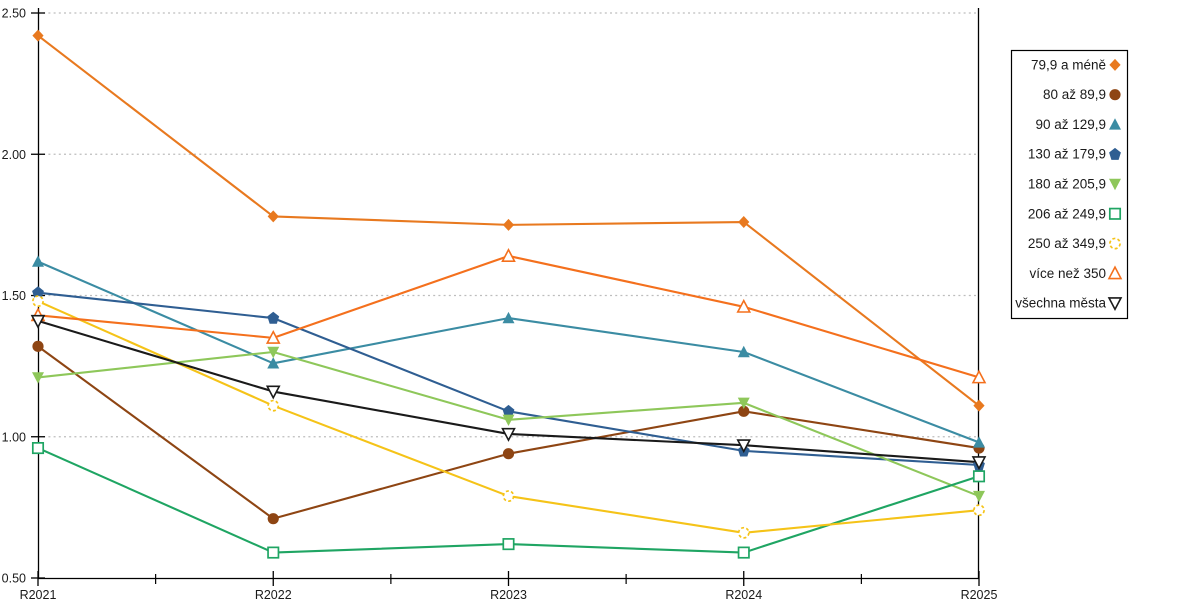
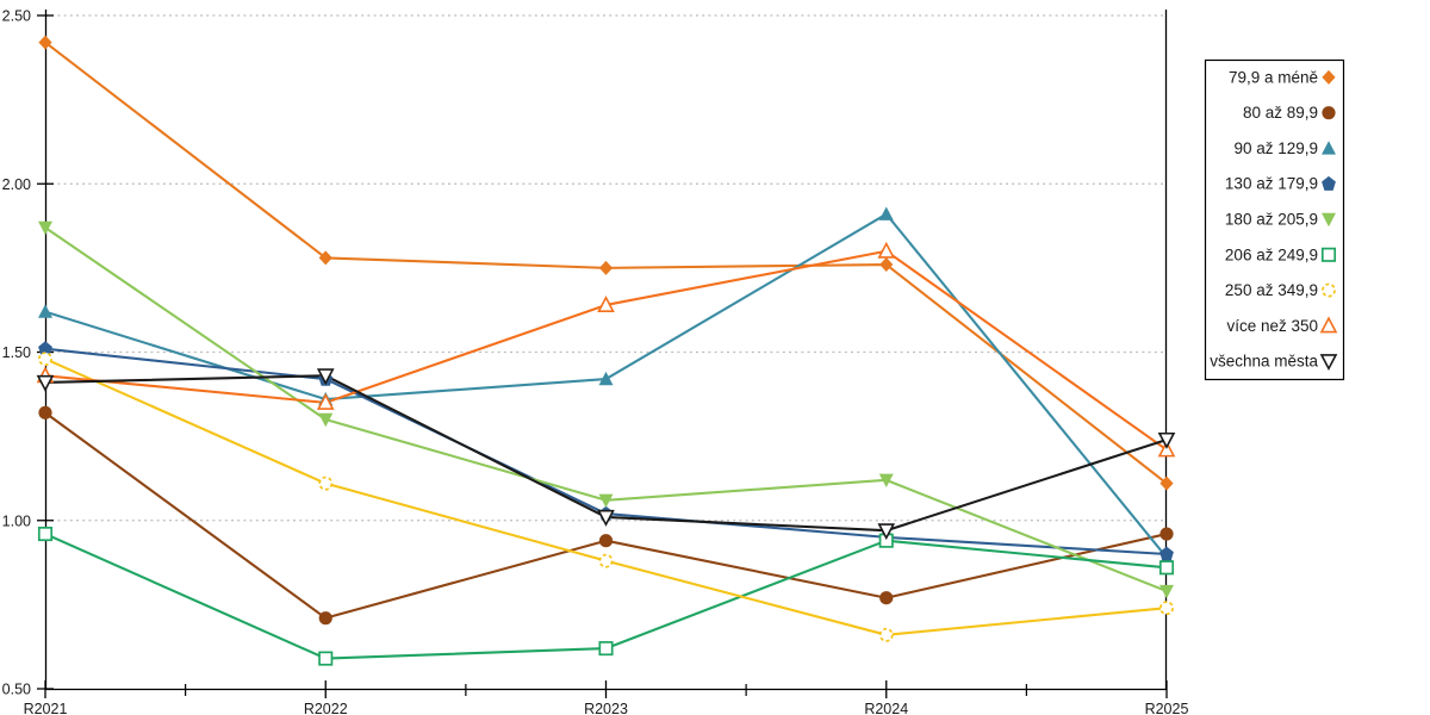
180 až 205,9/R2021: 1.21 -> 1.87
90 až 129,9/R2022: 1.26 -> 1.36
všechna města/R2022: 1.16 -> 1.43
130 až 179,9/R2023: 1.09 -> 1.02
250 až 349,9/R2023: 0.79 -> 0.88
80 až 89,9/R2024: 1.09 -> 0.77
90 až 129,9/R2024: 1.30 -> 1.91
206 až 249,9/R2024: 0.59 -> 0.94
více než 350/R2024: 1.46 -> 1.80
90 až 129,9/R2025: 0.98 -> 0.89
všechna města/R2025: 0.91 -> 1.24
